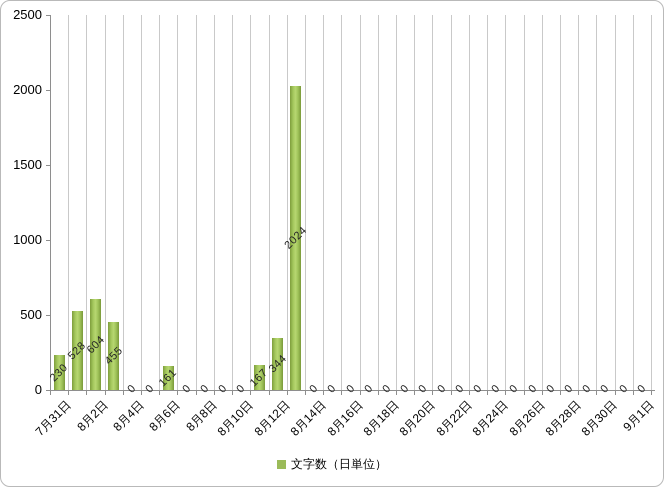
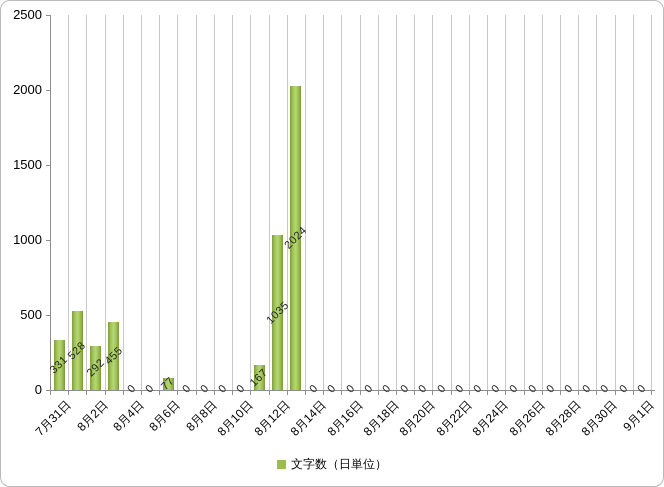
7月31日: 230 -> 331
8月2日: 604 -> 292
8月6日: 161 -> 77
8月12日: 344 -> 1035
